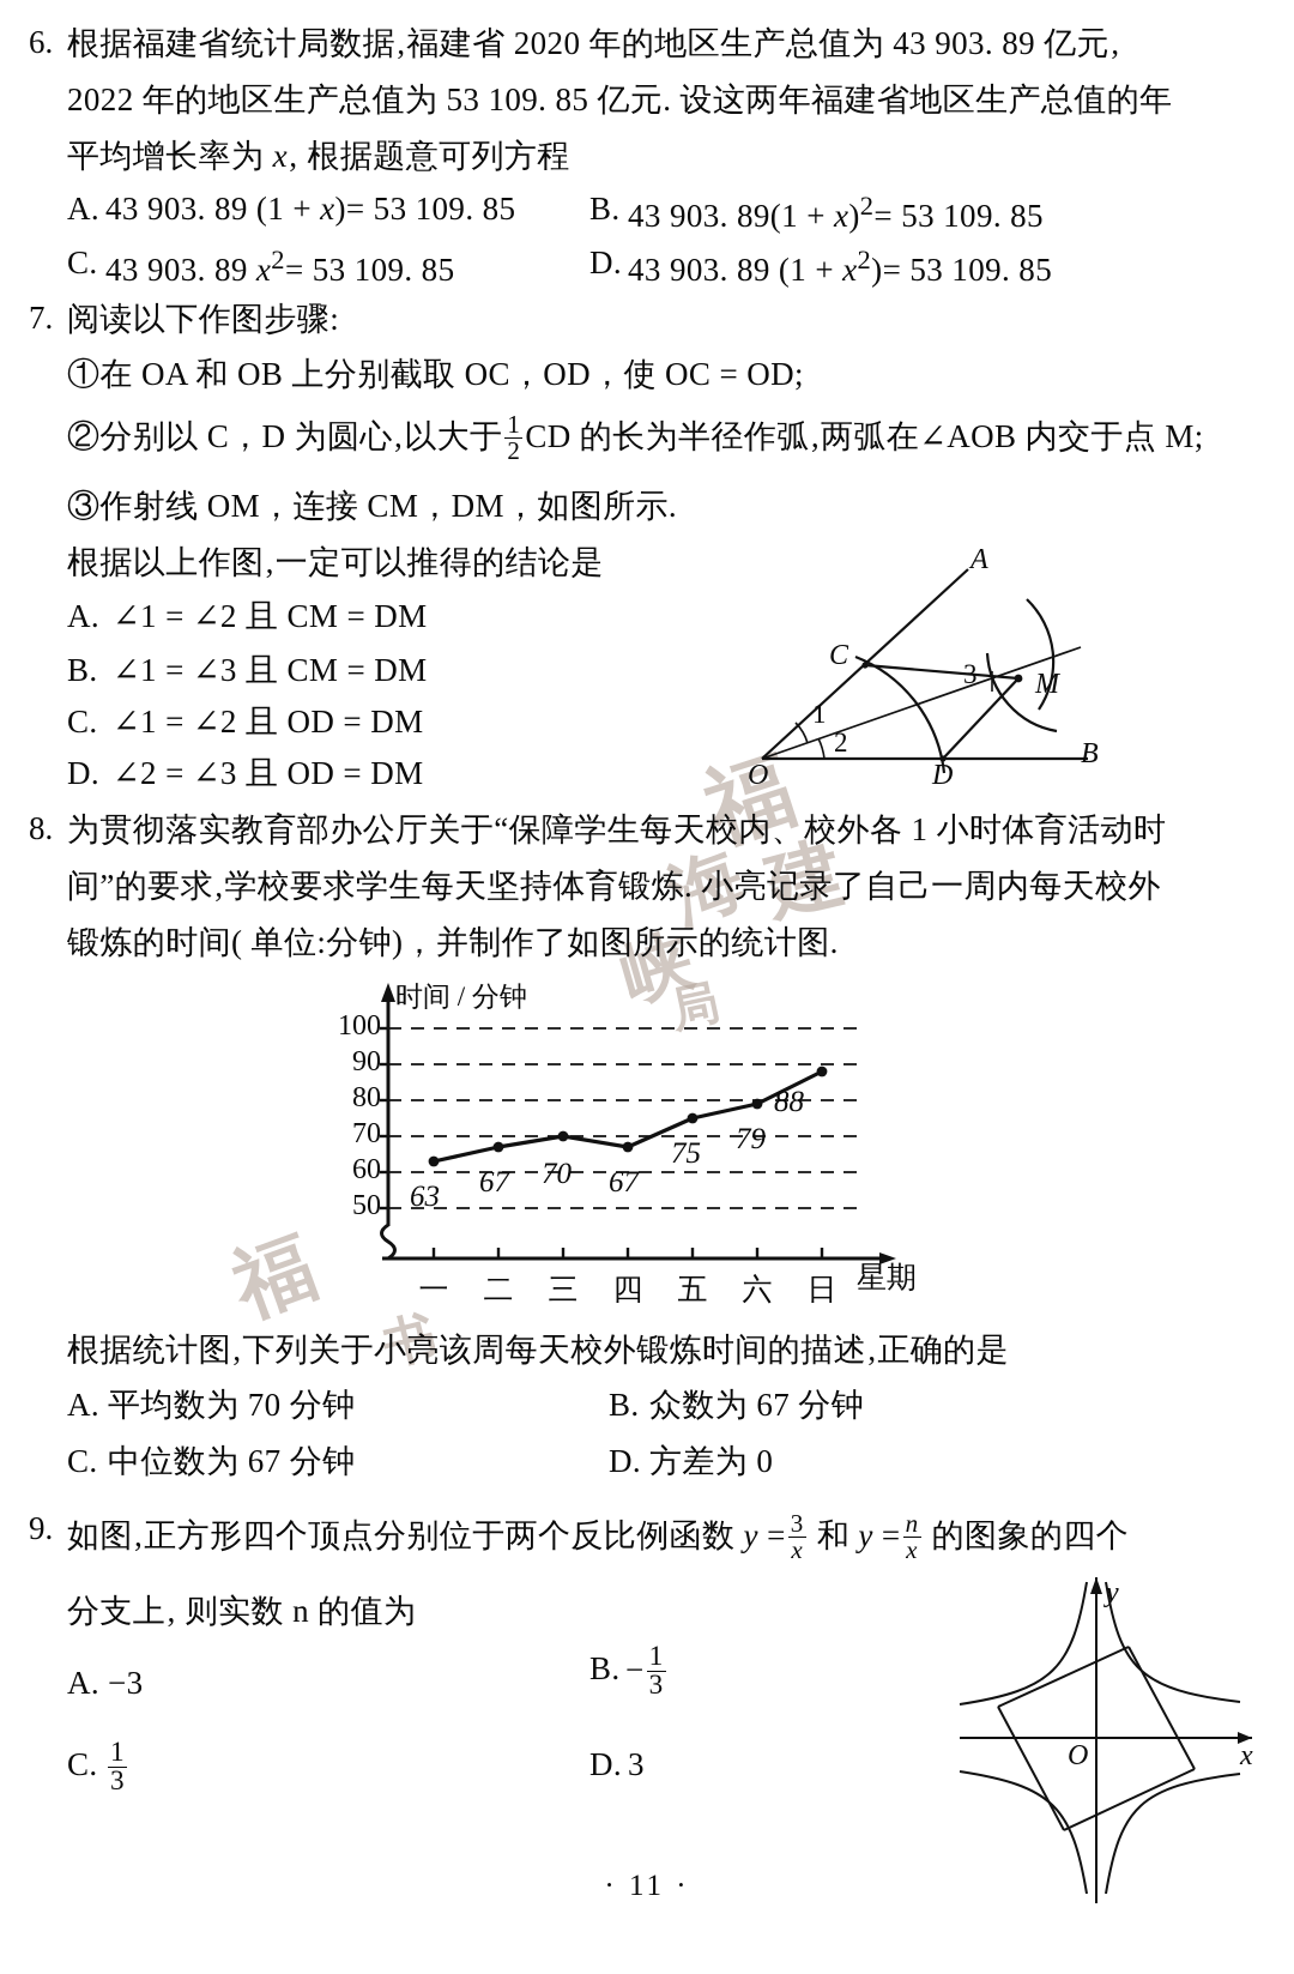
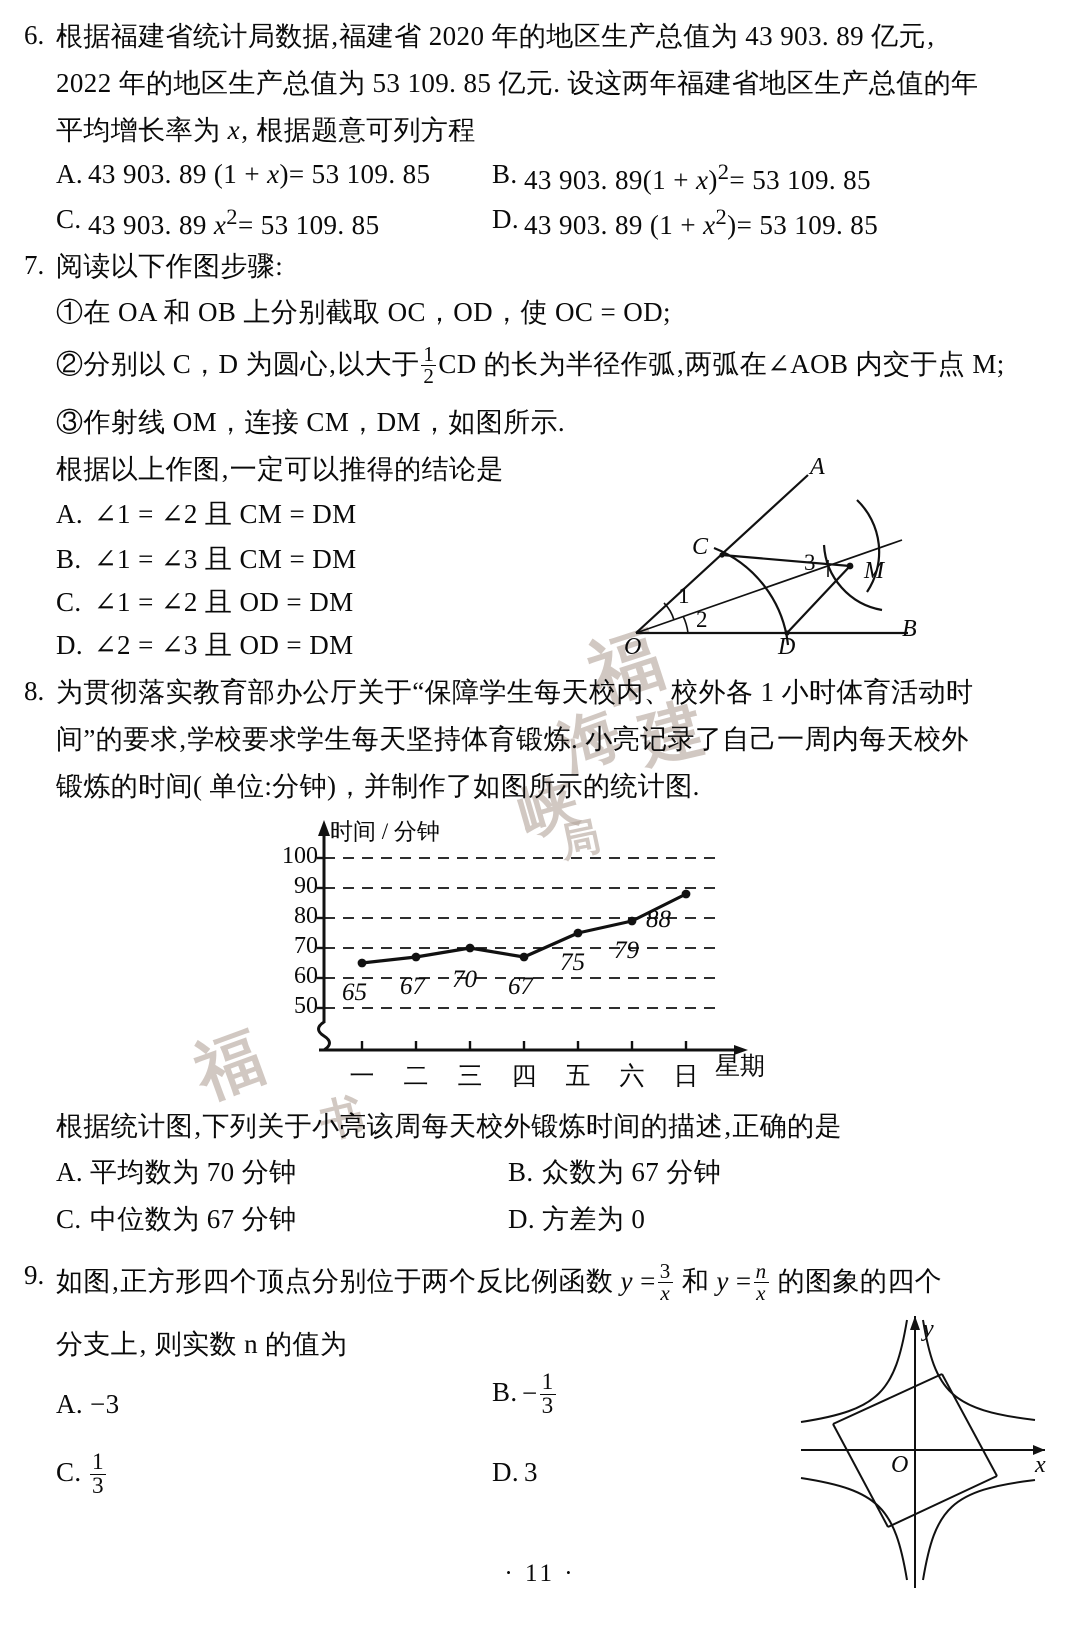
一: 63 -> 65
